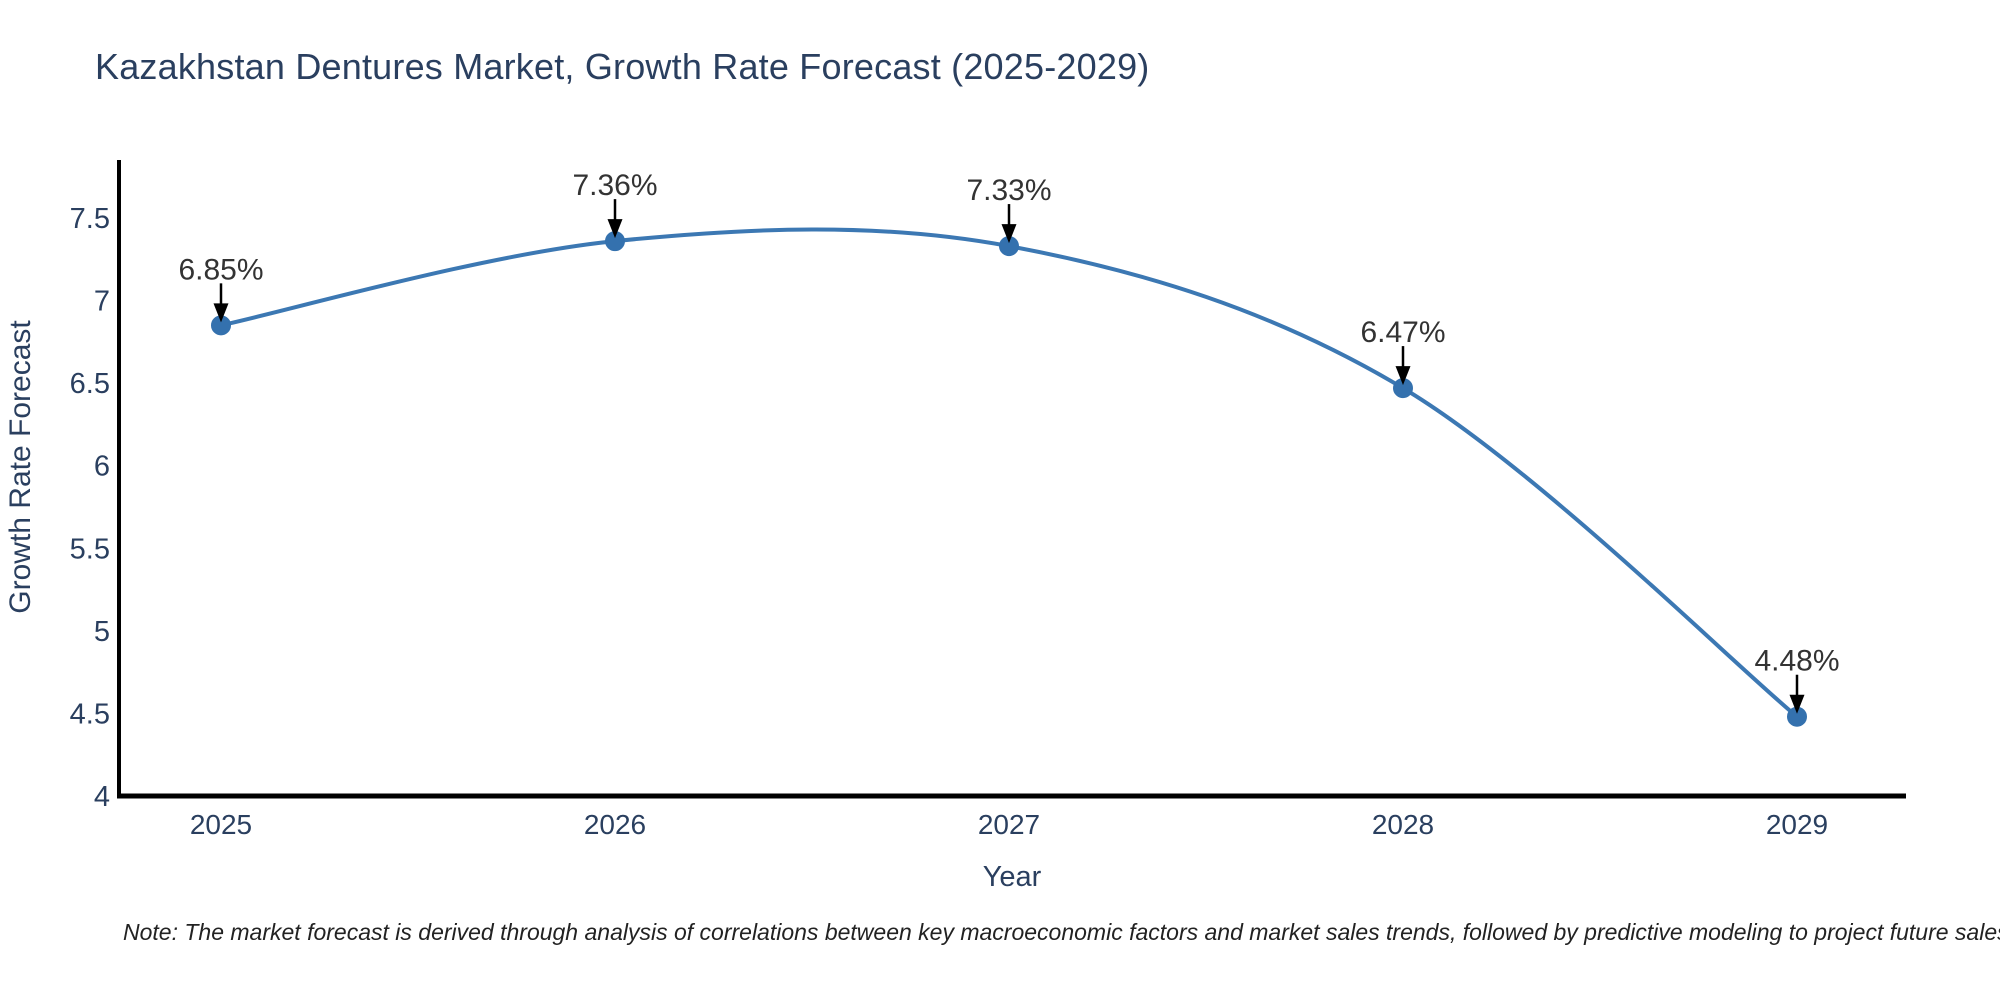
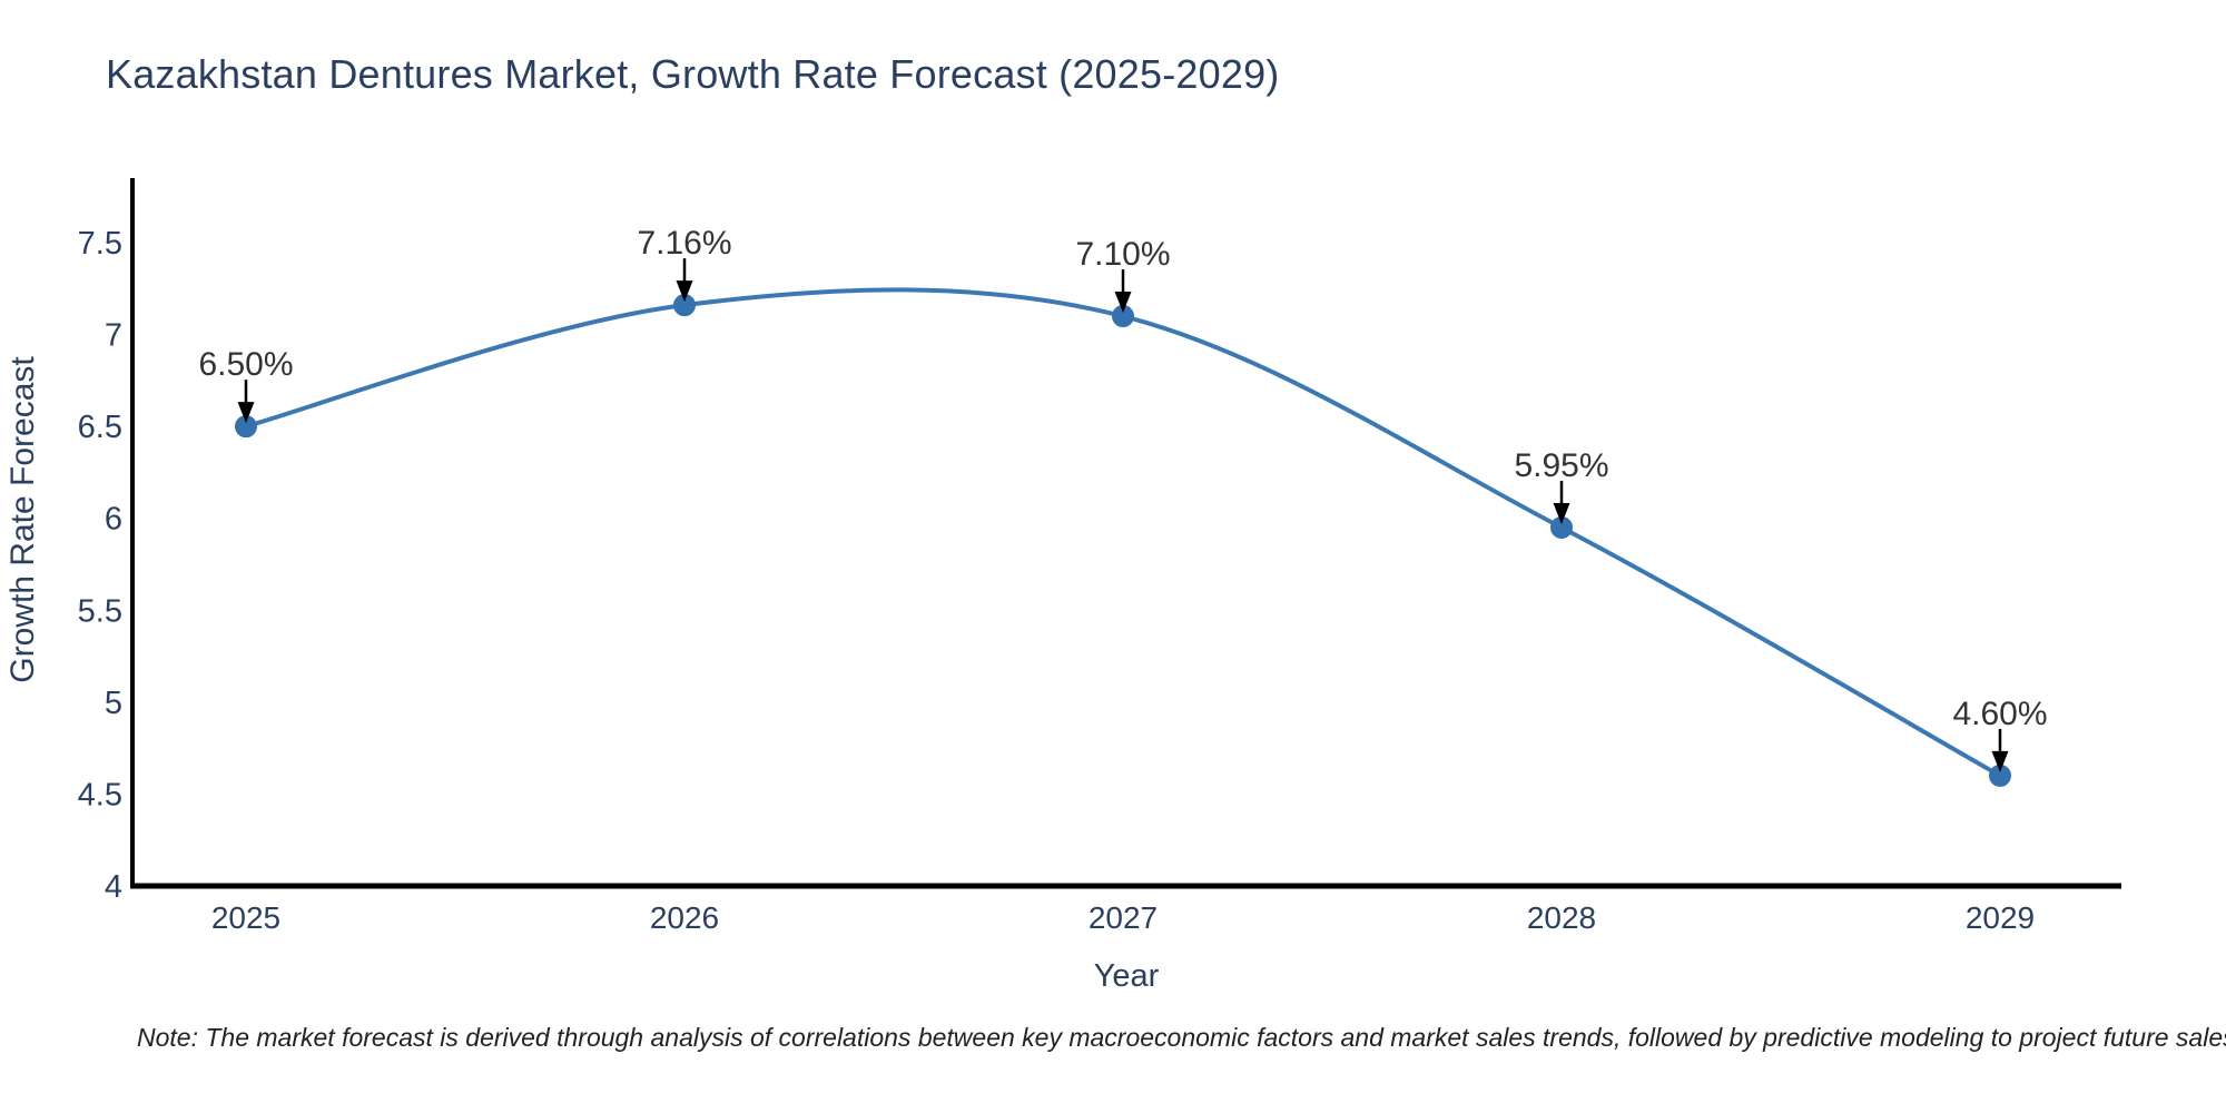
2025: 6.85% -> 6.50%
2026: 7.36% -> 7.16%
2027: 7.33% -> 7.10%
2028: 6.47% -> 5.95%
2029: 4.48% -> 4.60%
